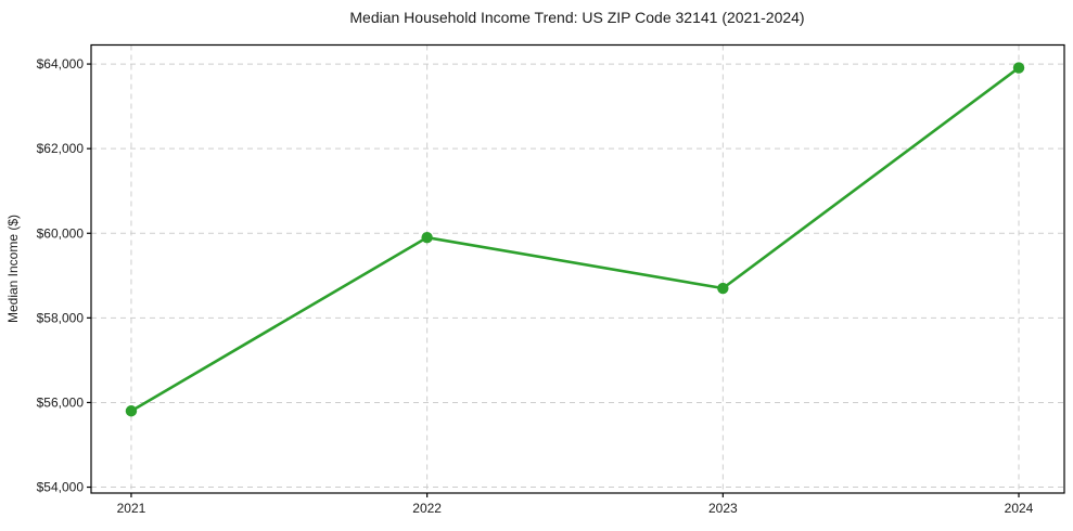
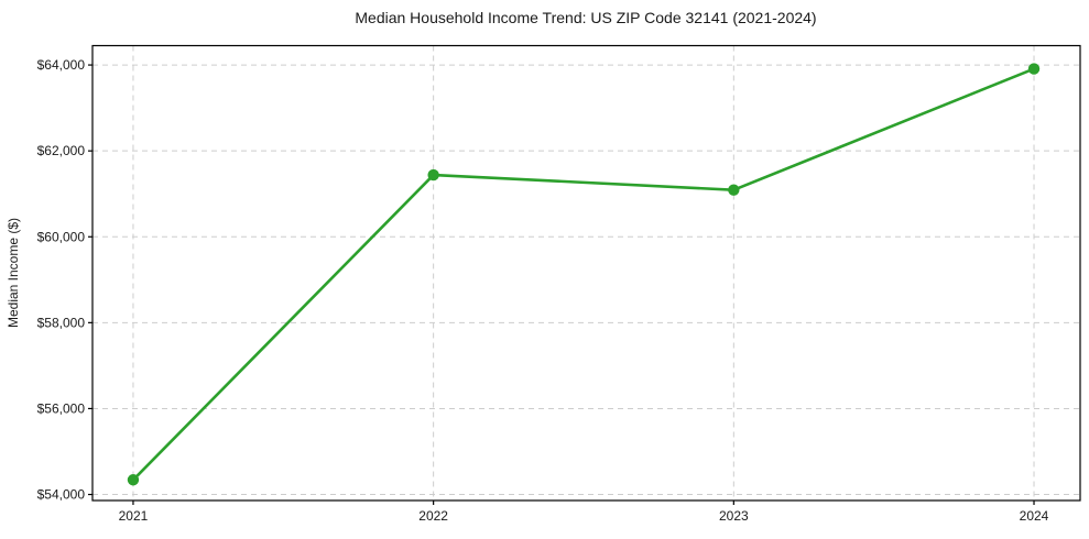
2021: $55800 -> $54300
2022: $59900 -> $61400
2023: $58700 -> $61100
